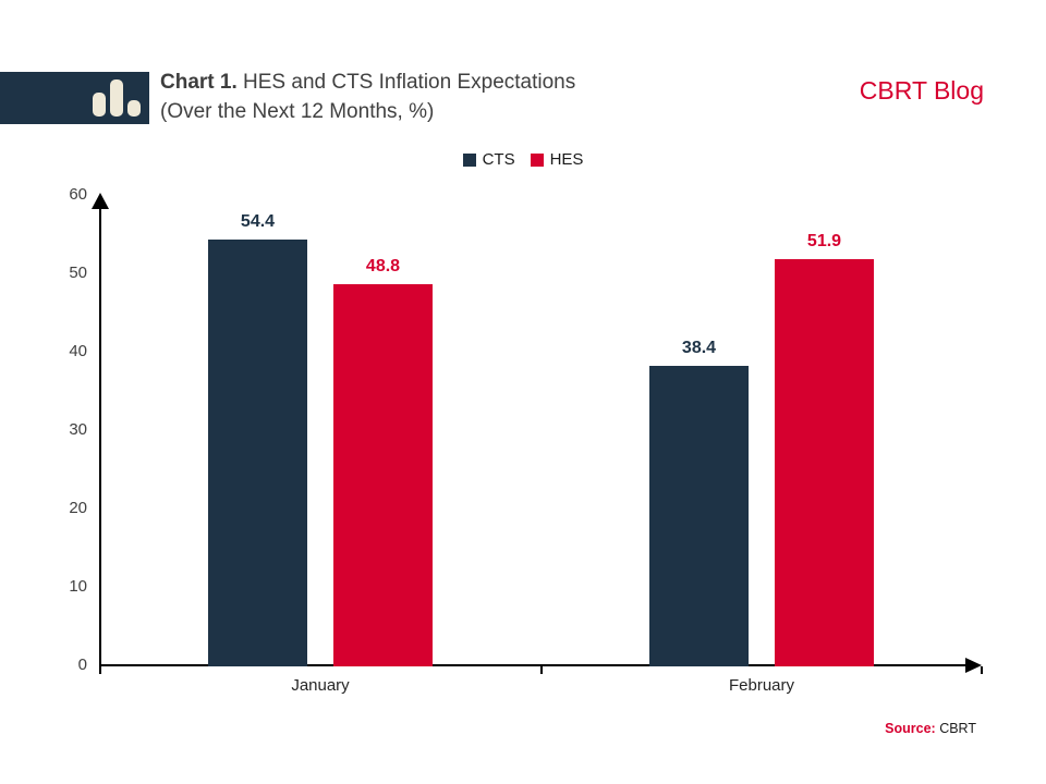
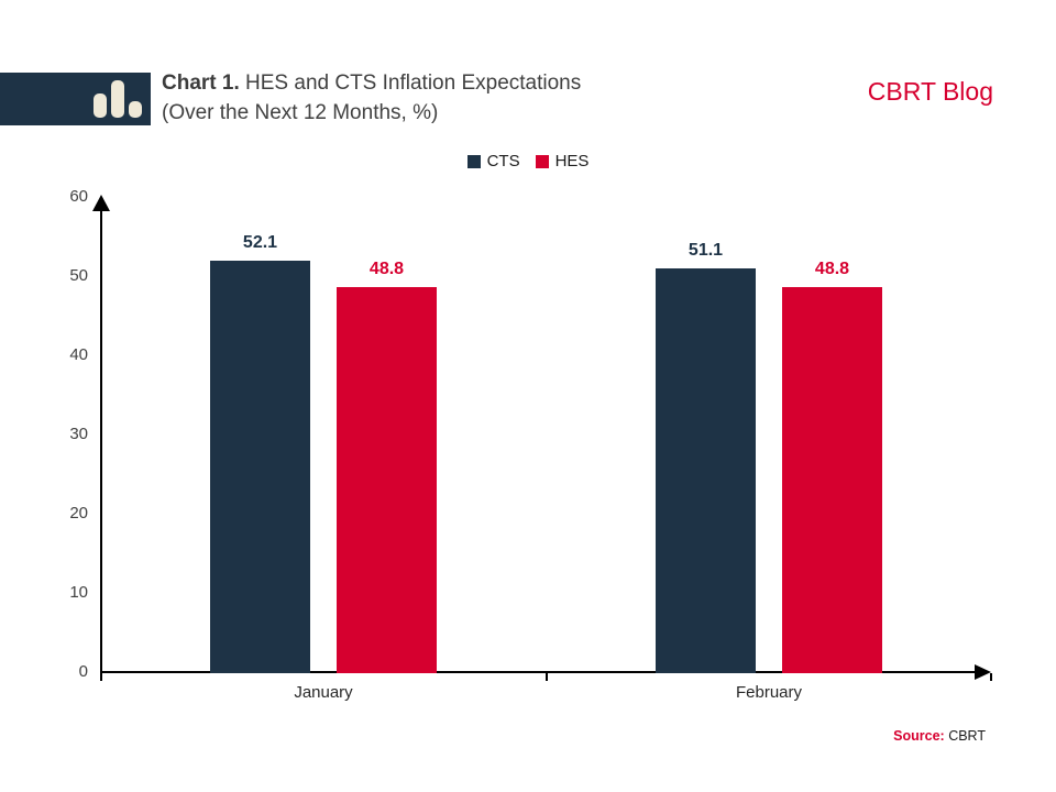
CTS/January: 54.4 -> 52.1
CTS/February: 38.4 -> 51.1
HES/February: 51.9 -> 48.8
